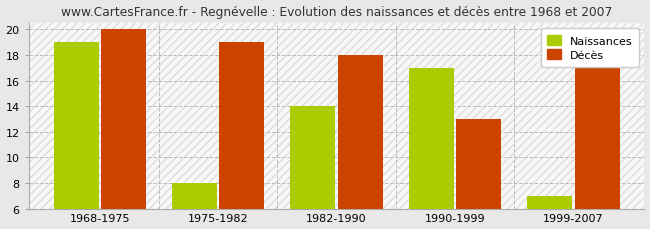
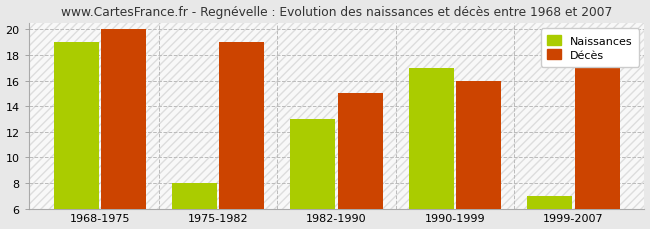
Naissances/1982-1990: 14 -> 13
Décès/1982-1990: 18 -> 15
Décès/1990-1999: 13 -> 16
